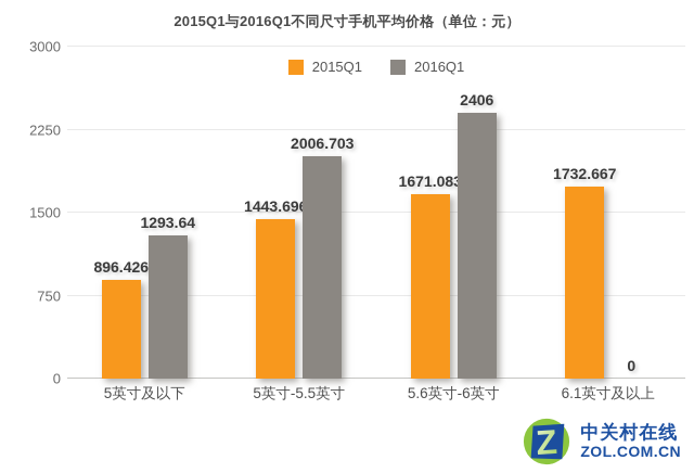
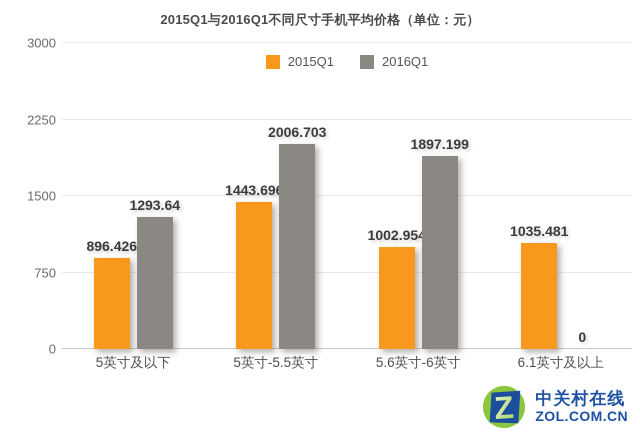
2015Q1/5.6英寸-6英寸: 1671.083 -> 1002.954
2016Q1/5.6英寸-6英寸: 2406 -> 1897.199
2015Q1/6.1英寸及以上: 1732.667 -> 1035.481
